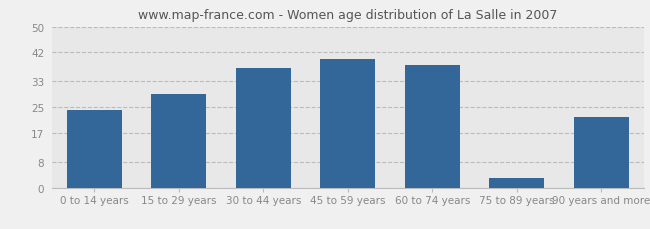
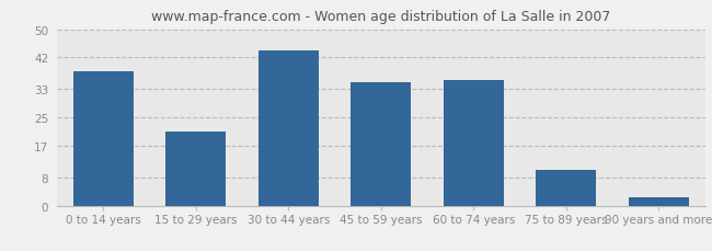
0 to 14 years: 24.0 -> 38.0
15 to 29 years: 29.0 -> 21.0
30 to 44 years: 37.0 -> 44.0
45 to 59 years: 40.0 -> 35.0
60 to 74 years: 38.0 -> 35.5
75 to 89 years: 3.0 -> 10.0
90 years and more: 22.0 -> 2.5
